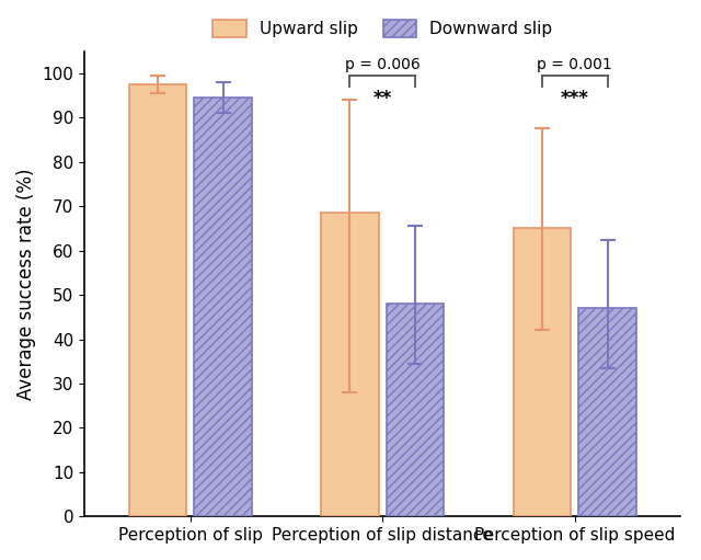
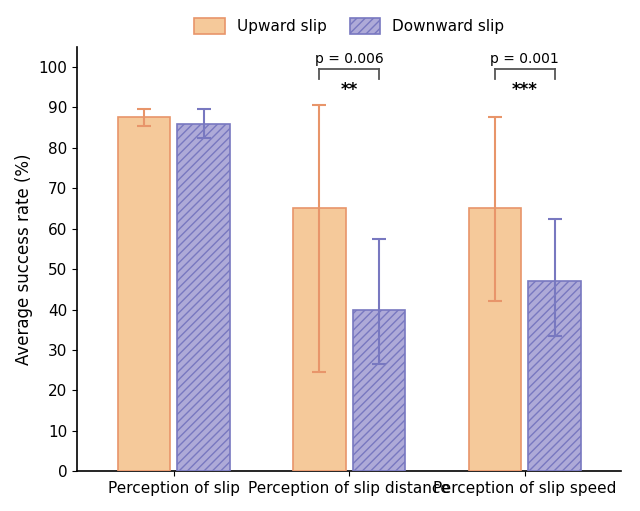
Upward slip/Perception of slip: 97.5 -> 87.5
Downward slip/Perception of slip: 94.5 -> 86.0
Upward slip/Perception of slip distance: 68.5 -> 65.0
Downward slip/Perception of slip distance: 48.0 -> 40.0
